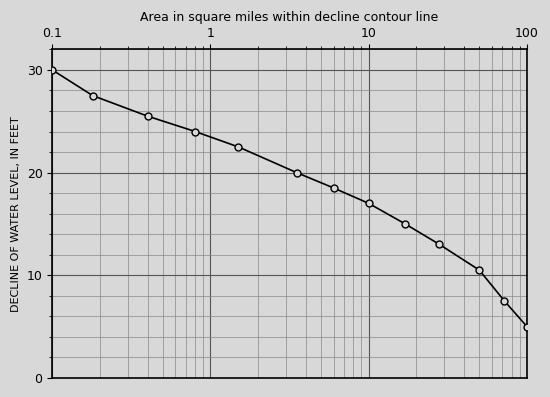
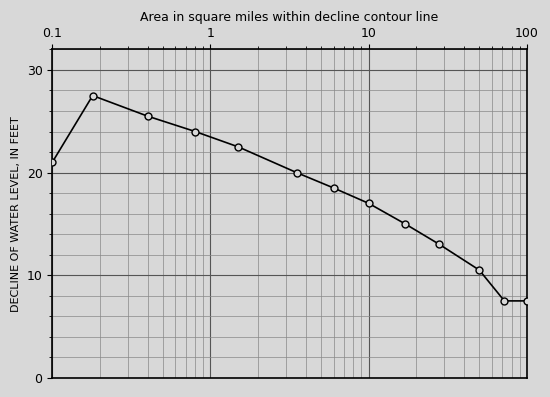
0.1: 30.0 -> 21.0
100: 5.0 -> 7.5
